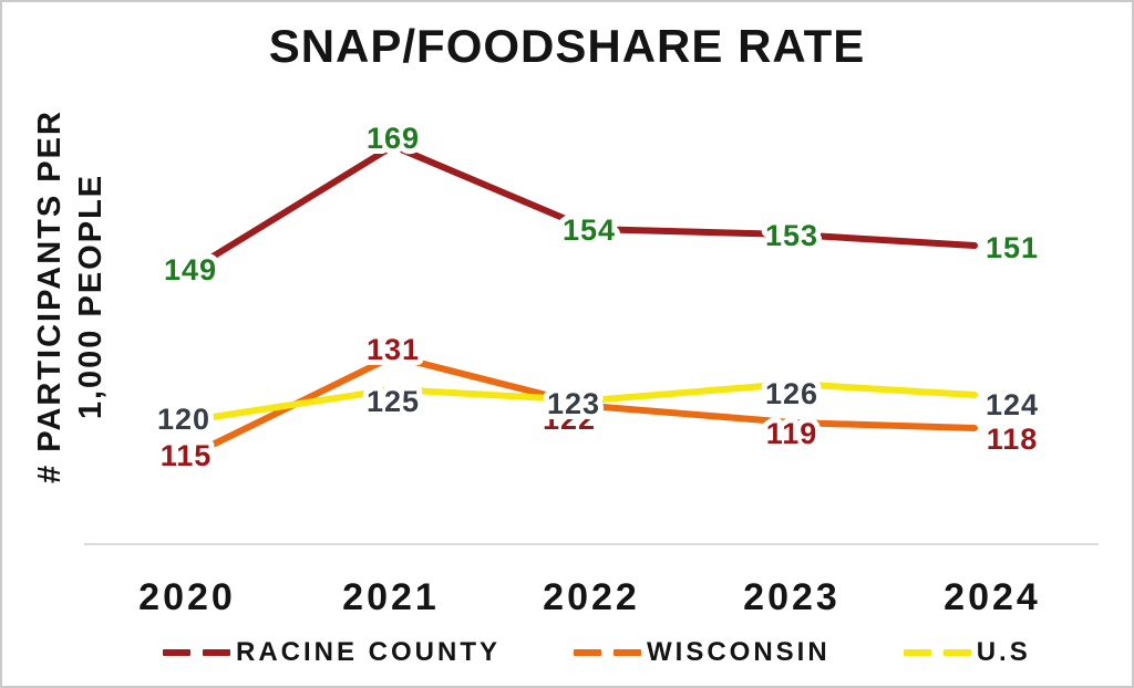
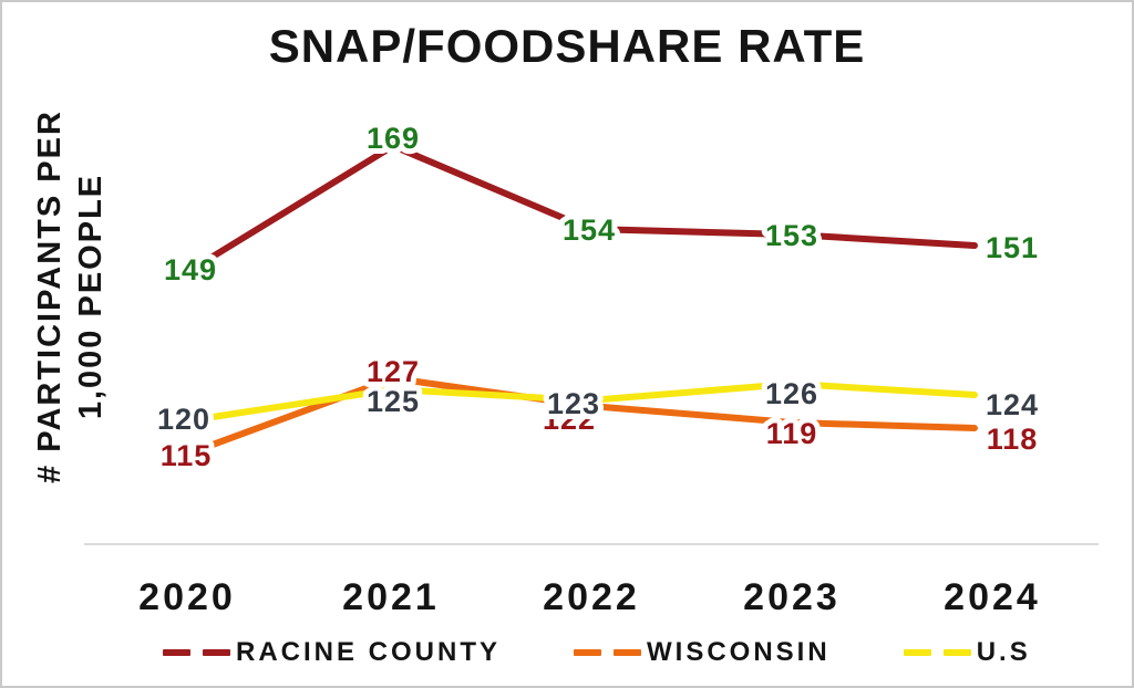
WISCONSIN/2021: 131 -> 127
